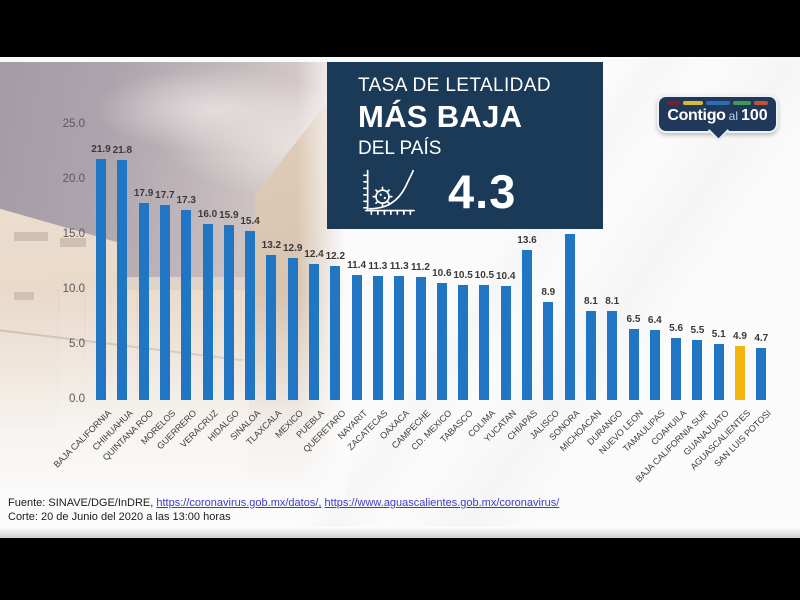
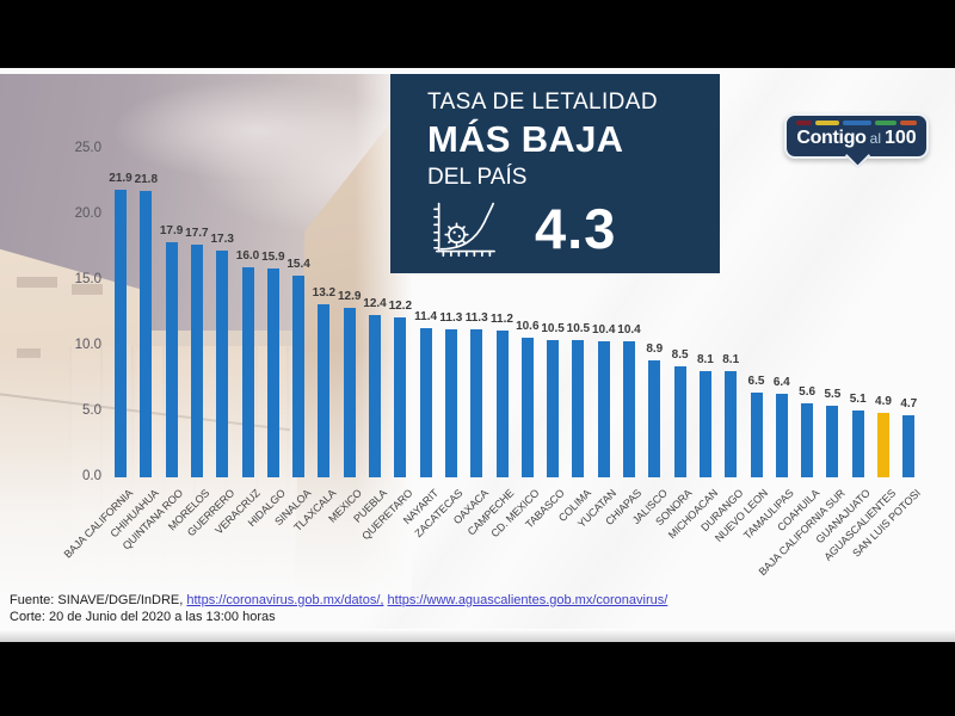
CHIAPAS: 13.6 -> 10.4
SONORA: 15.1 -> 8.5
